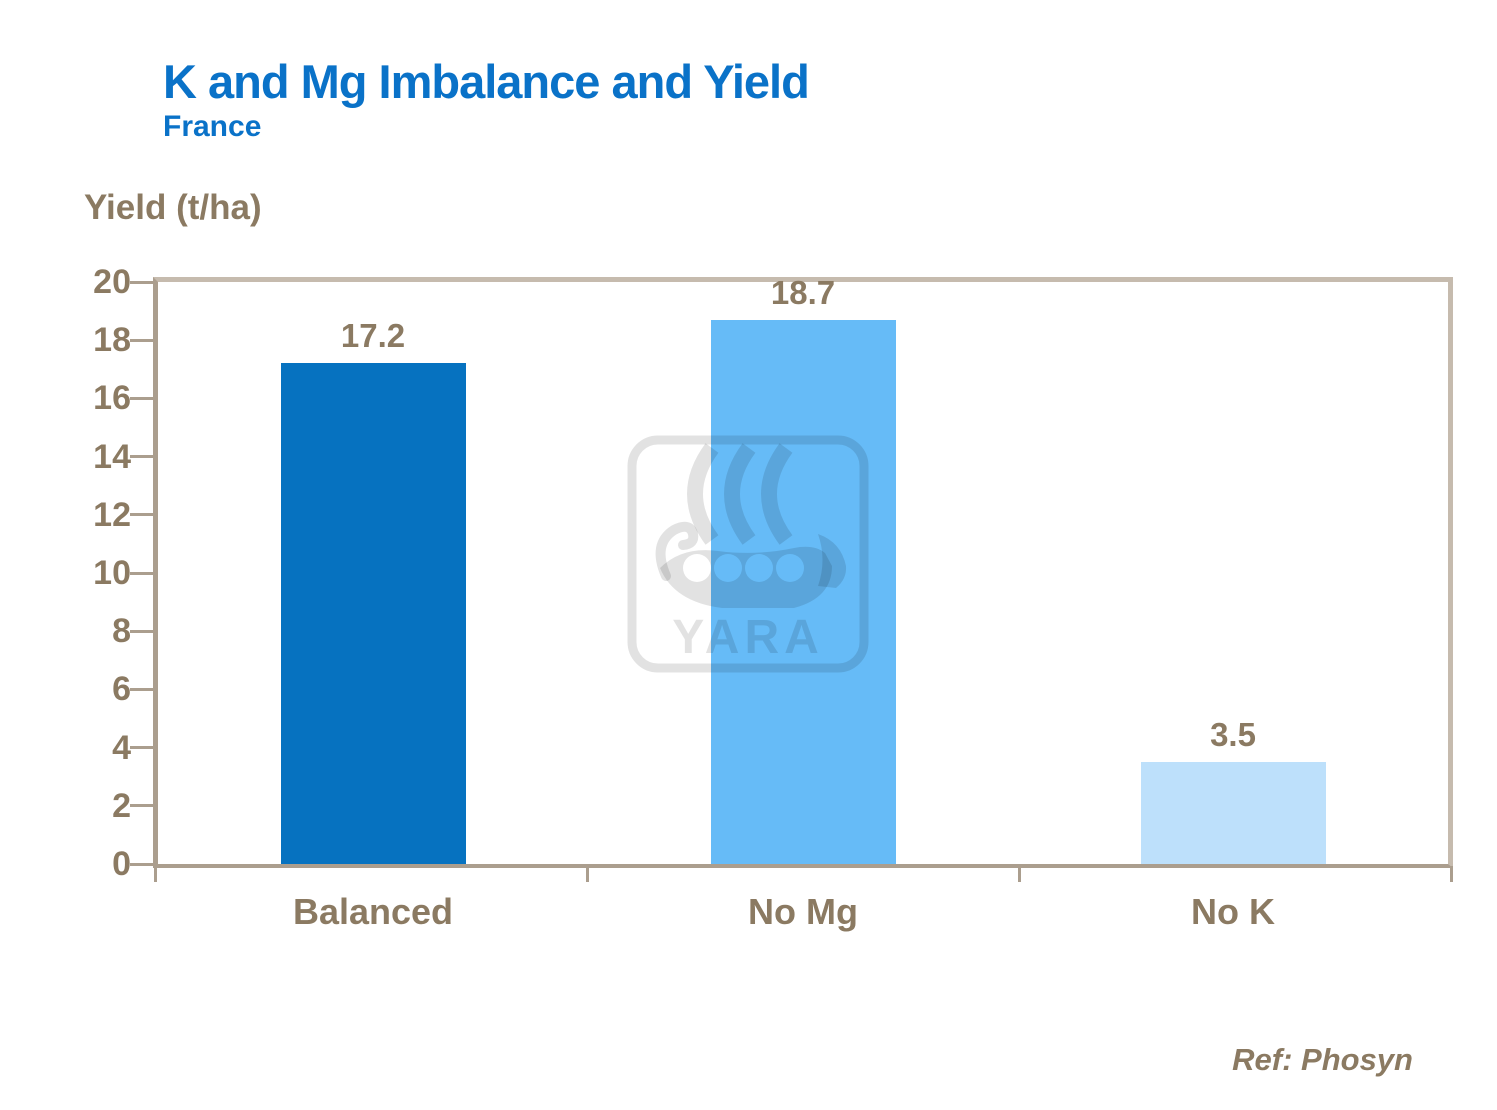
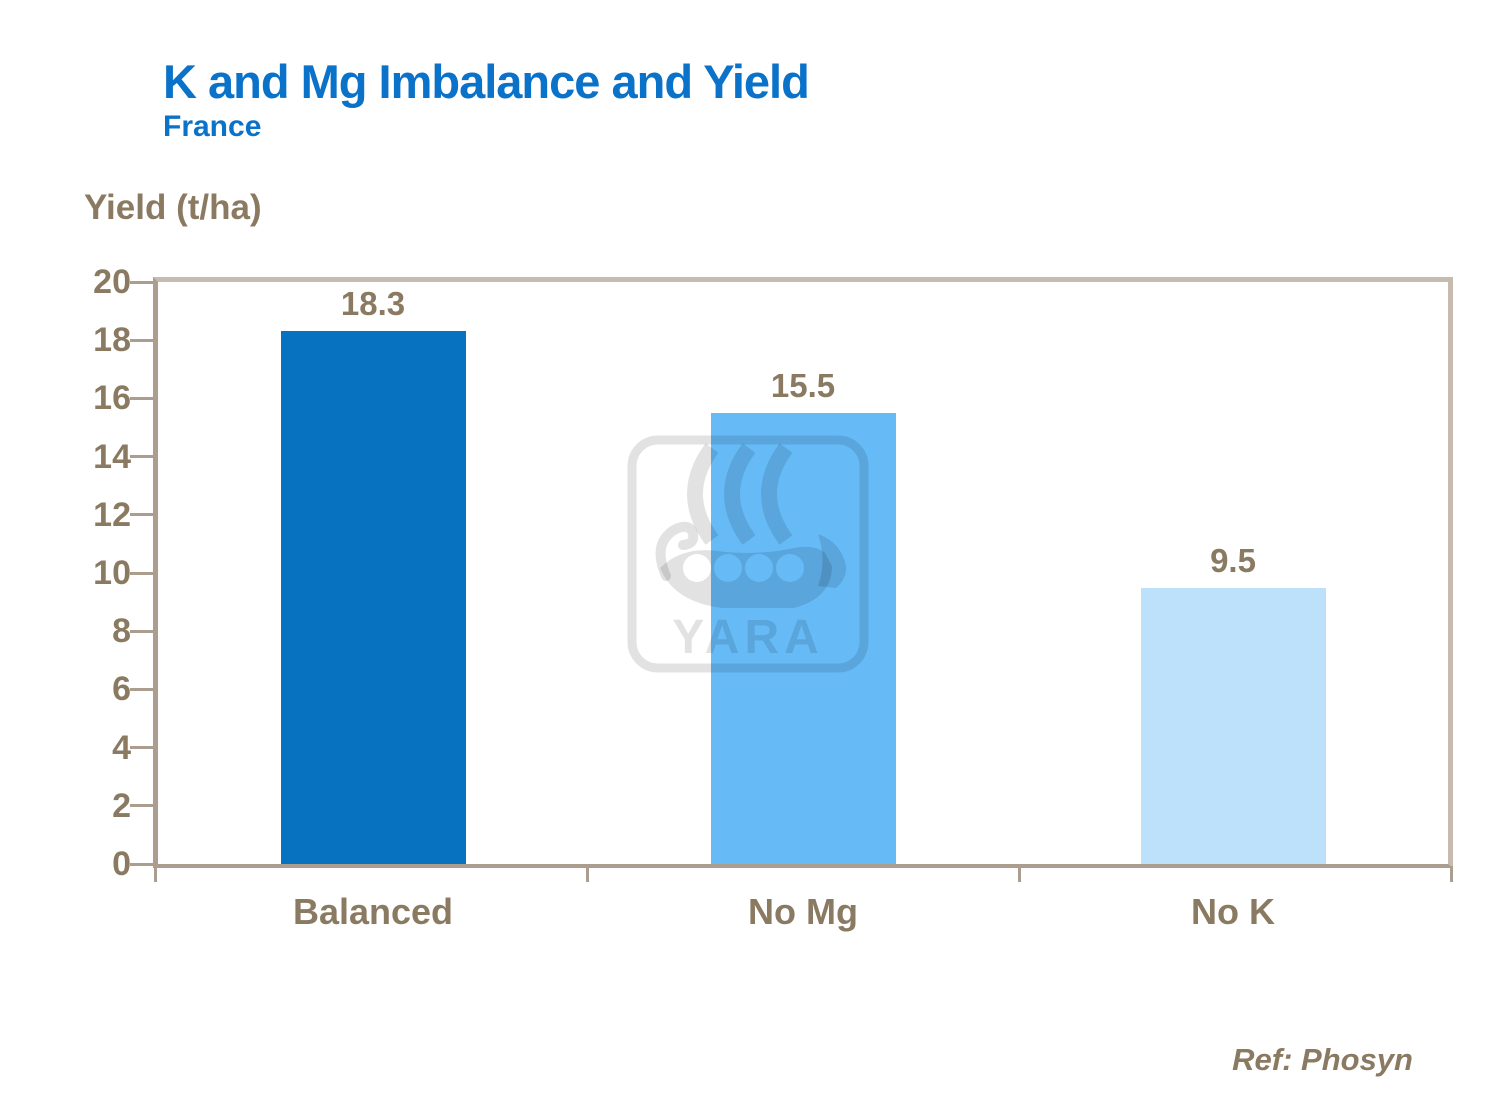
Balanced: 17.2 -> 18.3
No Mg: 18.7 -> 15.5
No K: 3.5 -> 9.5
